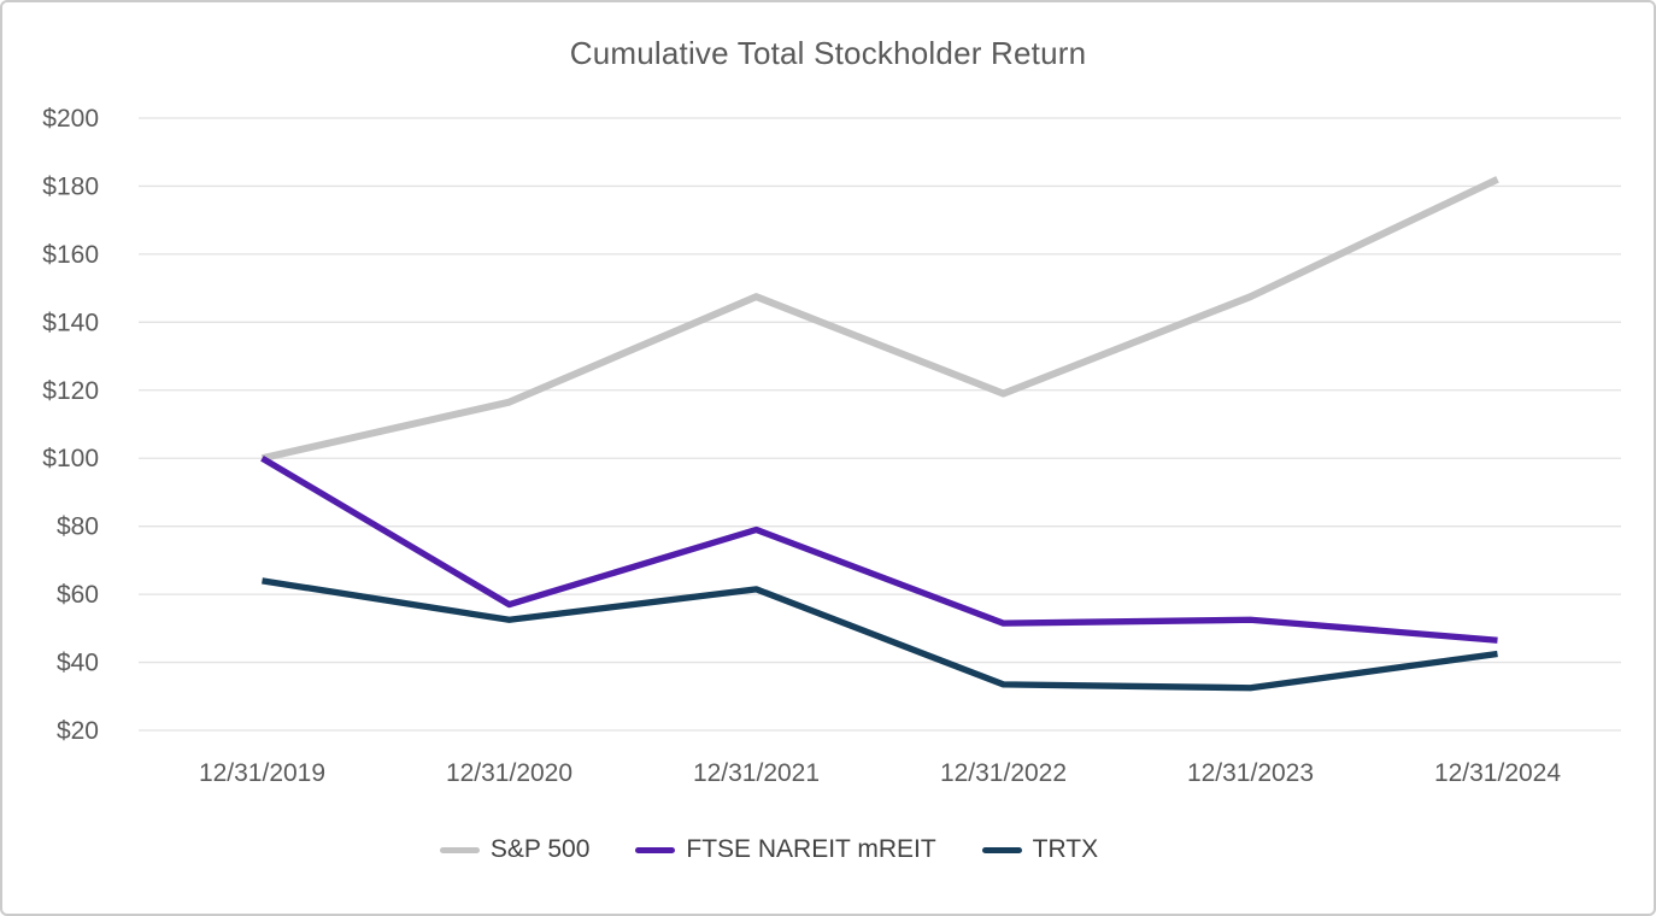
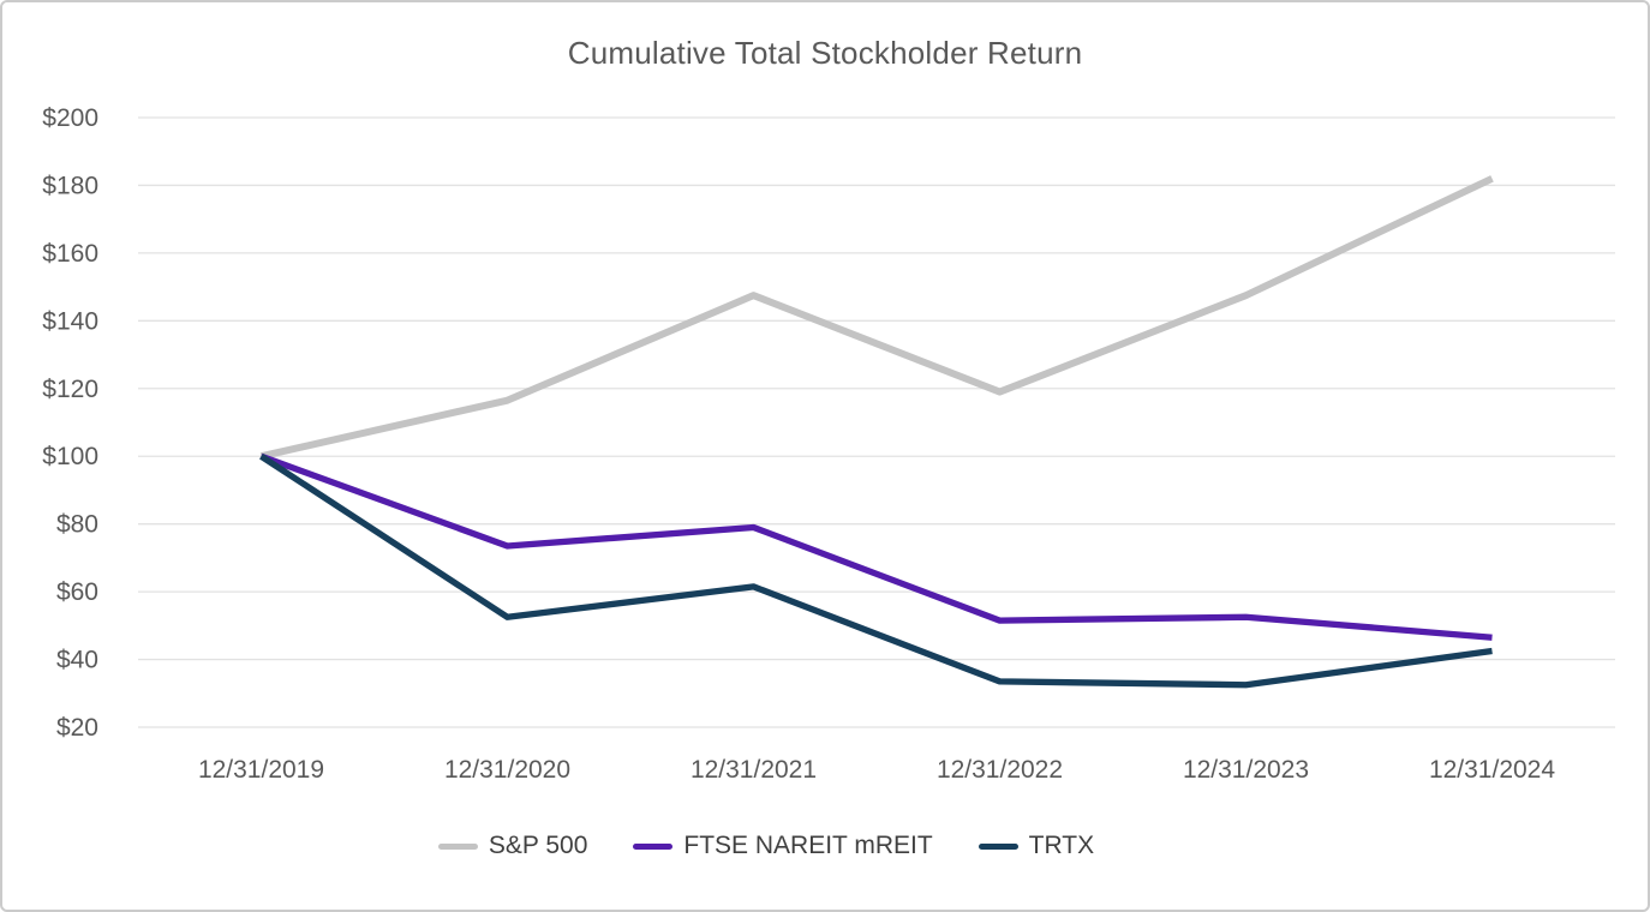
TRTX/12/31/2019: $64 -> $100
FTSE NAREIT mREIT/12/31/2020: $57 -> $74
